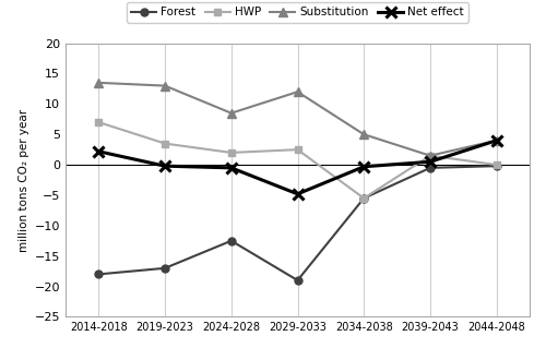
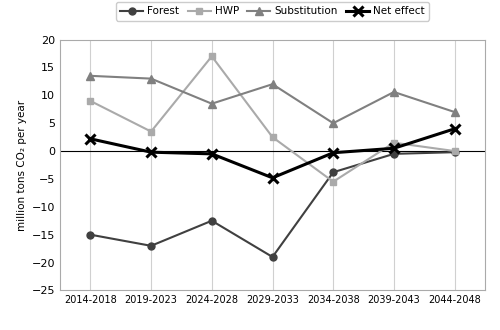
Forest/2014-2018: -18.0 -> -15.0
HWP/2014-2018: 7.0 -> 9.0
HWP/2024-2028: 2.0 -> 17.0
Forest/2034-2038: -5.5 -> -3.8
Substitution/2039-2043: 1.5 -> 10.6
Substitution/2044-2048: 4.0 -> 7.0
